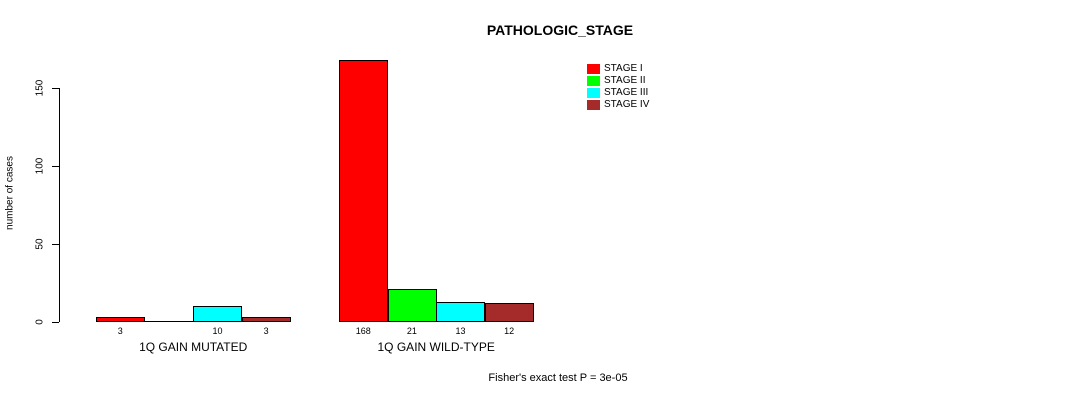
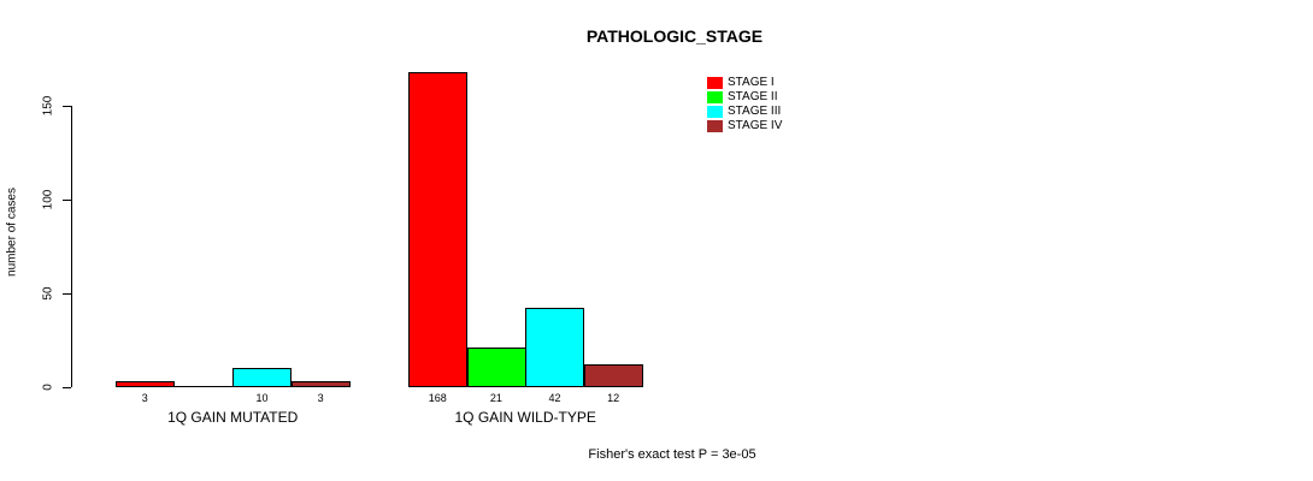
STAGE III/1Q GAIN WILD-TYPE: 13 -> 42
